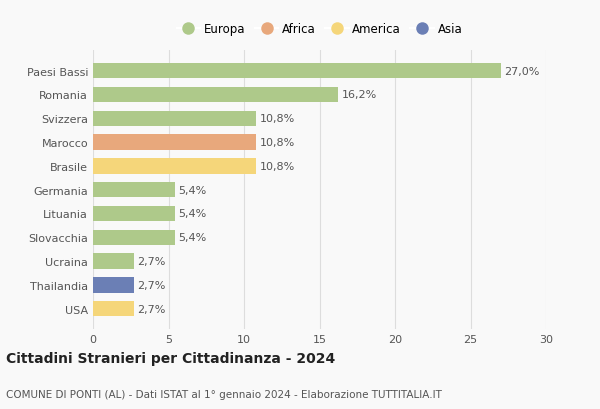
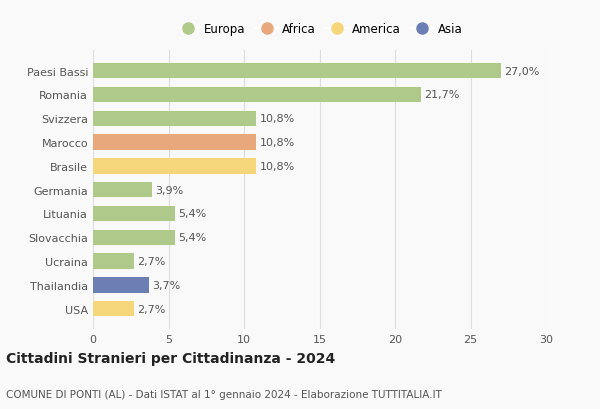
Romania: 16,2% -> 21,7%
Germania: 5,4% -> 3,9%
Thailandia: 2,7% -> 3,7%
